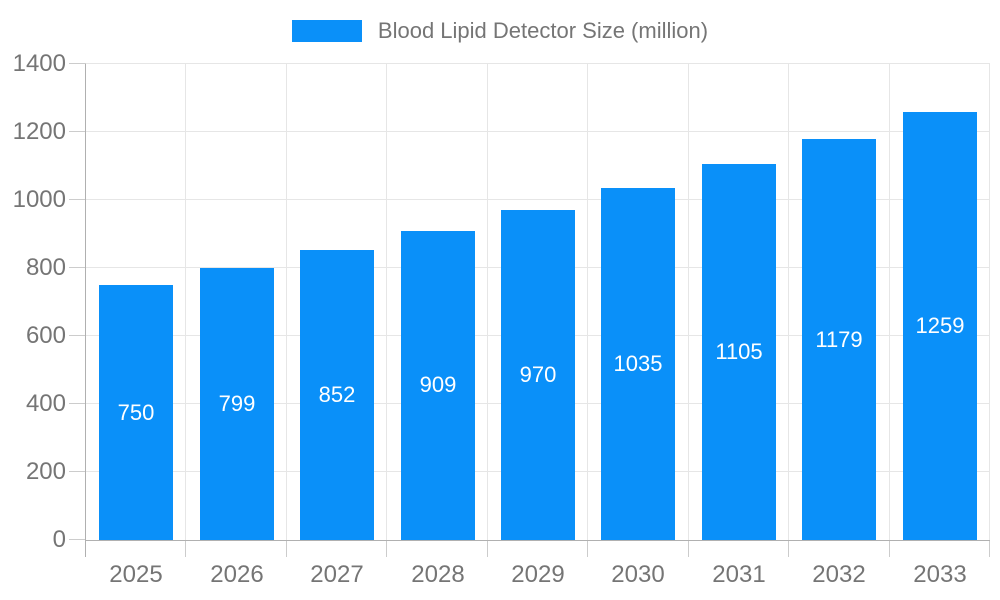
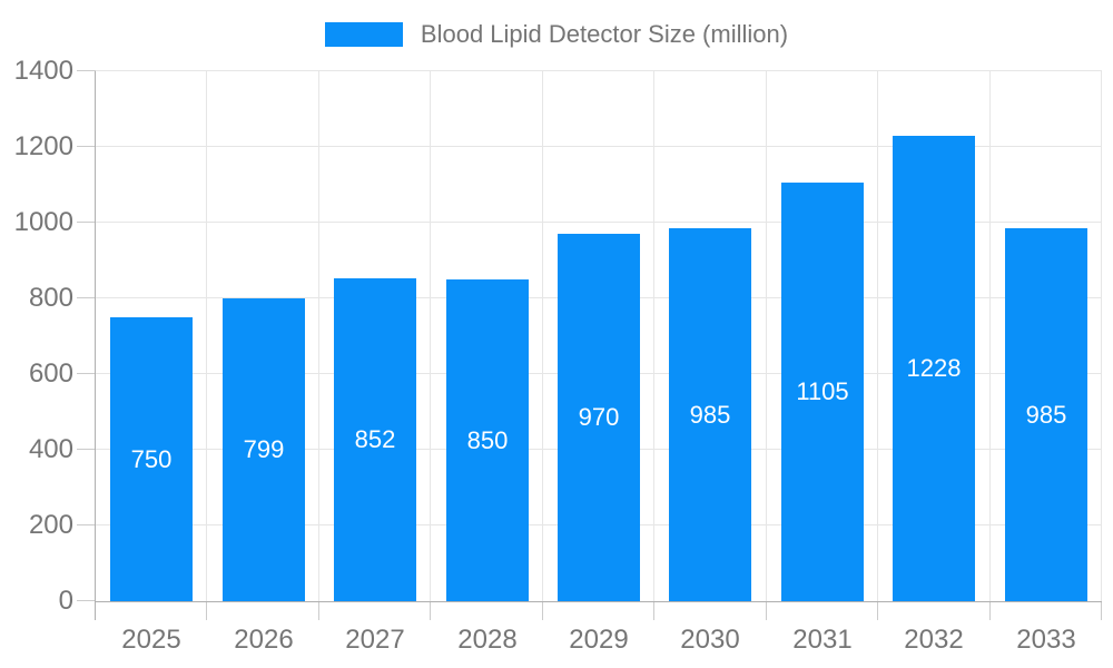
2028: 909 -> 850
2030: 1035 -> 985
2032: 1179 -> 1228
2033: 1259 -> 985
